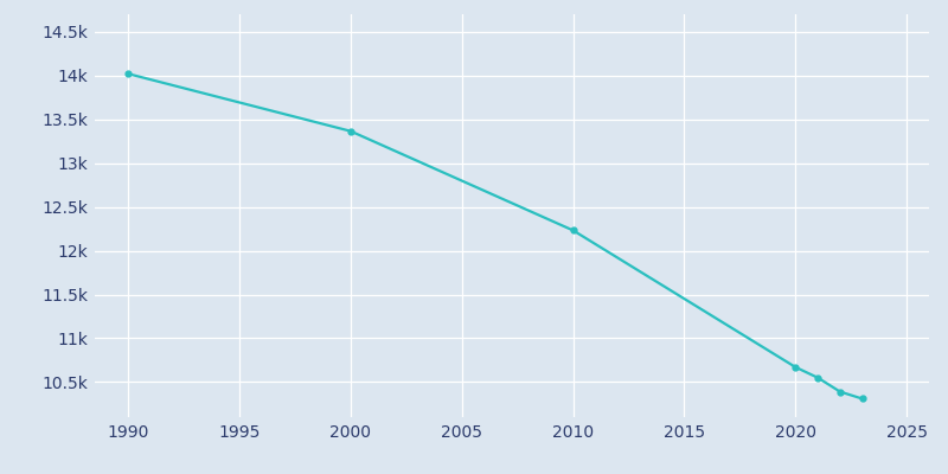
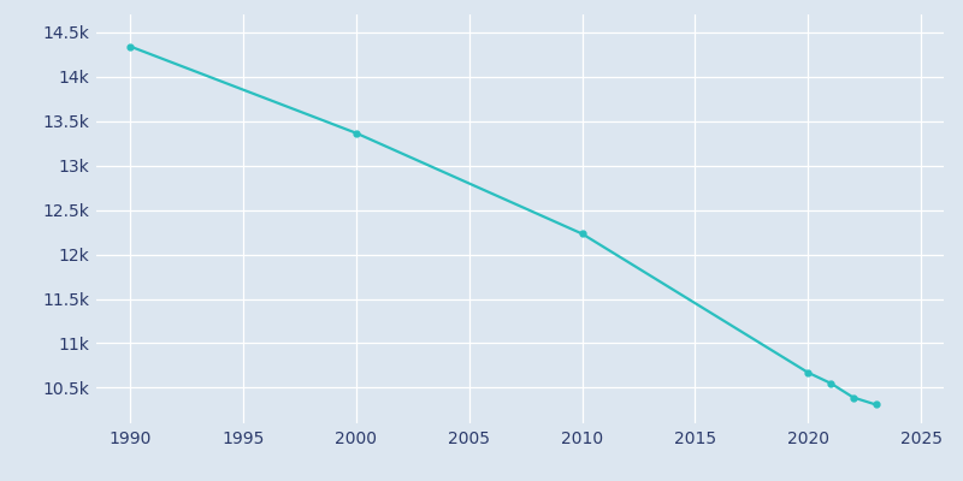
1990: 14.02k -> 14.34k
